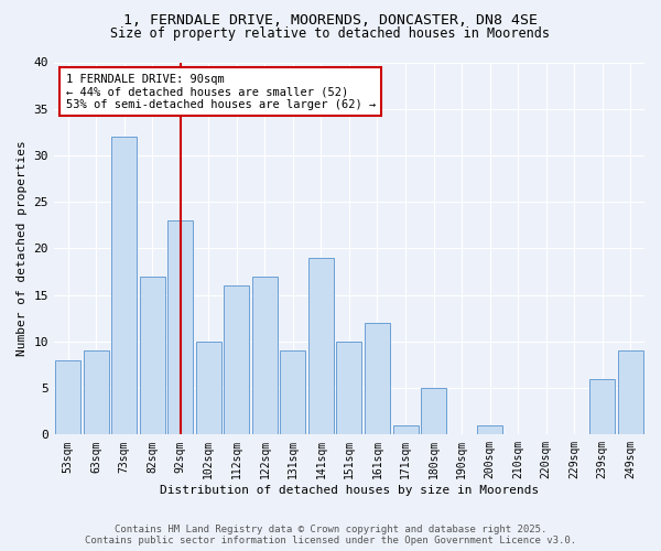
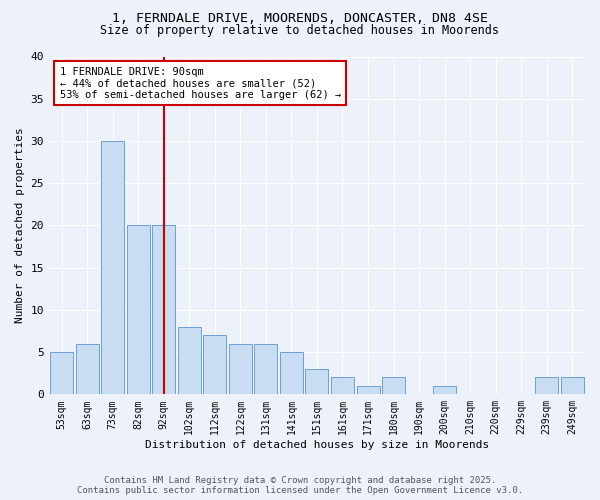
53sqm: 8 -> 5
63sqm: 9 -> 6
73sqm: 32 -> 30
82sqm: 17 -> 20
92sqm: 23 -> 20
102sqm: 10 -> 8
112sqm: 16 -> 7
122sqm: 17 -> 6
131sqm: 9 -> 6
141sqm: 19 -> 5
151sqm: 10 -> 3
161sqm: 12 -> 2
180sqm: 5 -> 2
239sqm: 6 -> 2
249sqm: 9 -> 2
